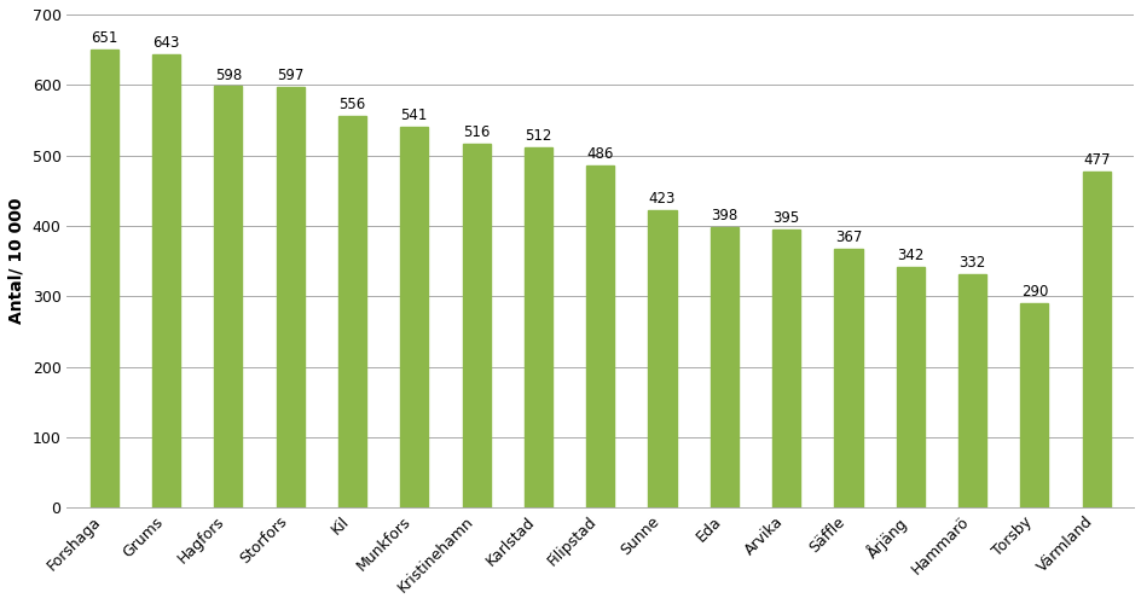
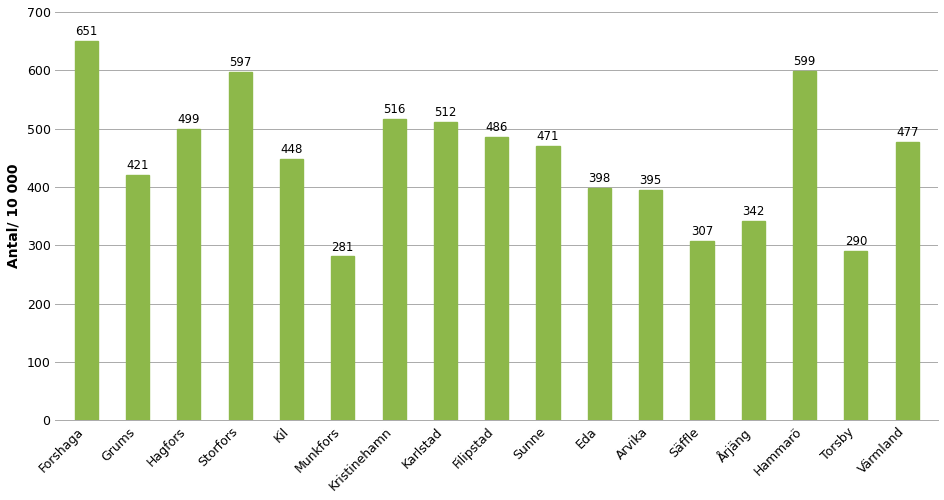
Grums: 643 -> 421
Hagfors: 598 -> 499
Kil: 556 -> 448
Munkfors: 541 -> 281
Sunne: 423 -> 471
Säffle: 367 -> 307
Hammarö: 332 -> 599
